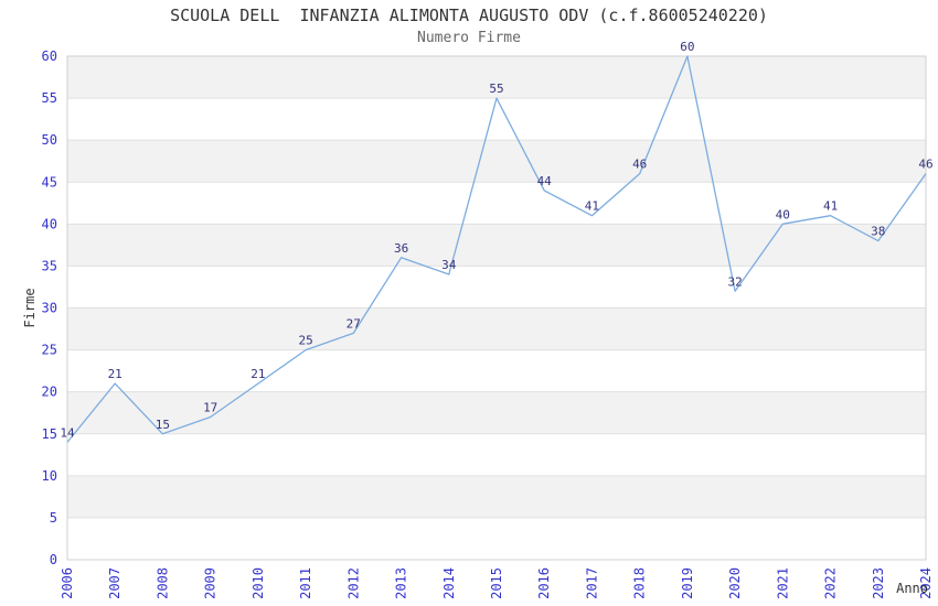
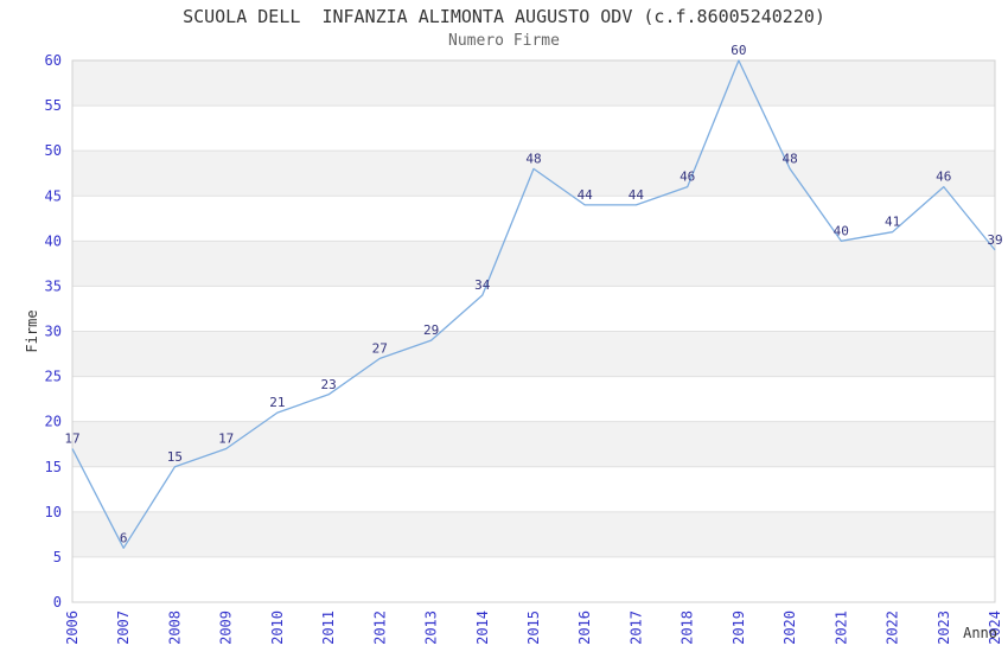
2006: 14 -> 17
2007: 21 -> 6
2011: 25 -> 23
2013: 36 -> 29
2015: 55 -> 48
2017: 41 -> 44
2020: 32 -> 48
2023: 38 -> 46
2024: 46 -> 39
